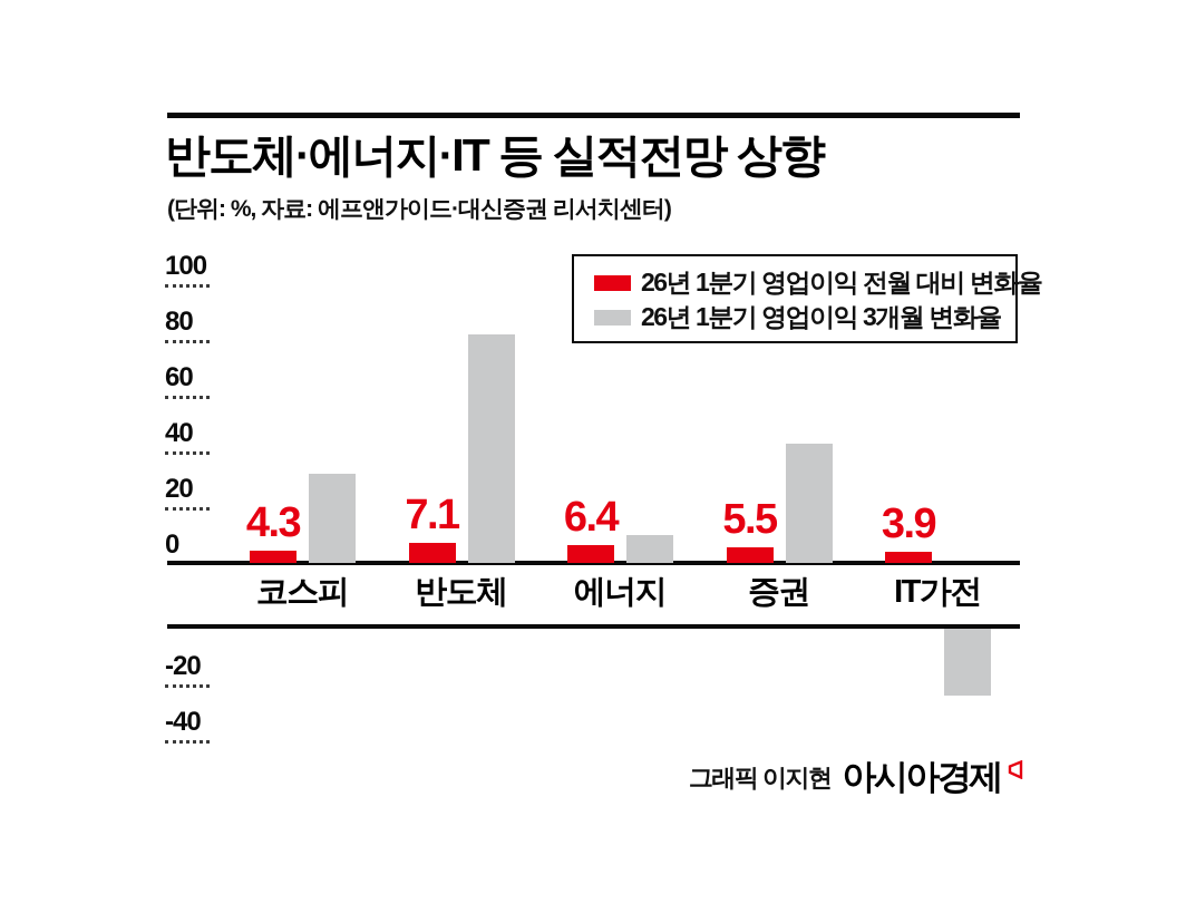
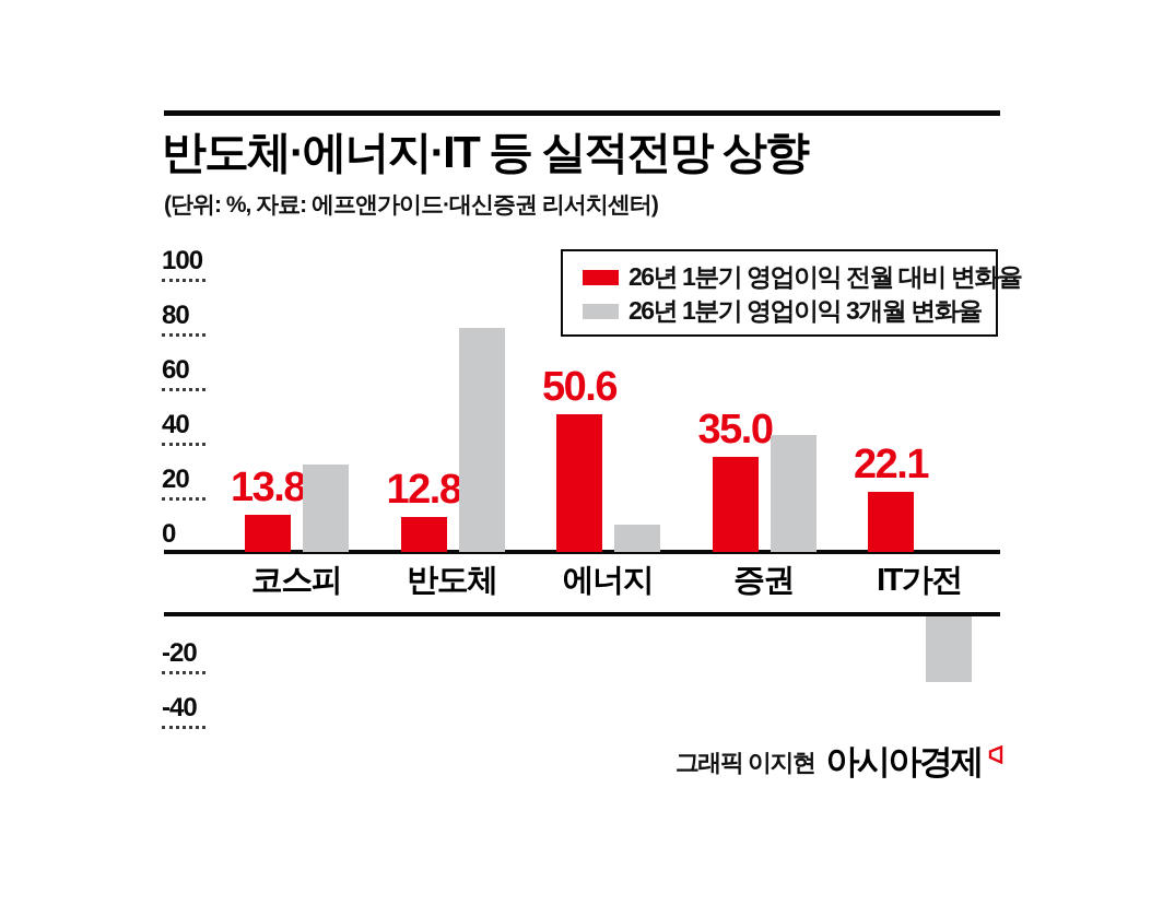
26년 1분기 영업이익 전월 대비 변화율/코스피: 4.3 -> 13.8
26년 1분기 영업이익 전월 대비 변화율/반도체: 7.1 -> 12.8
26년 1분기 영업이익 전월 대비 변화율/에너지: 6.4 -> 50.6
26년 1분기 영업이익 전월 대비 변화율/증권: 5.5 -> 35.0
26년 1분기 영업이익 전월 대비 변화율/IT가전: 3.9 -> 22.1
